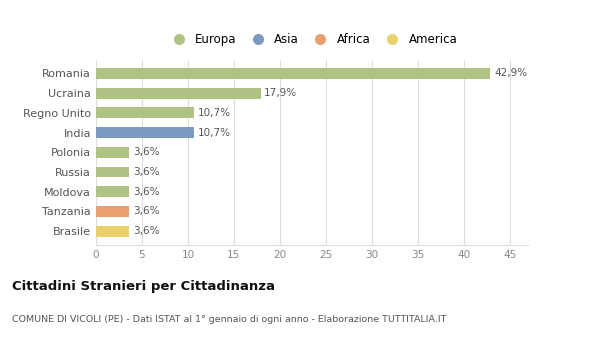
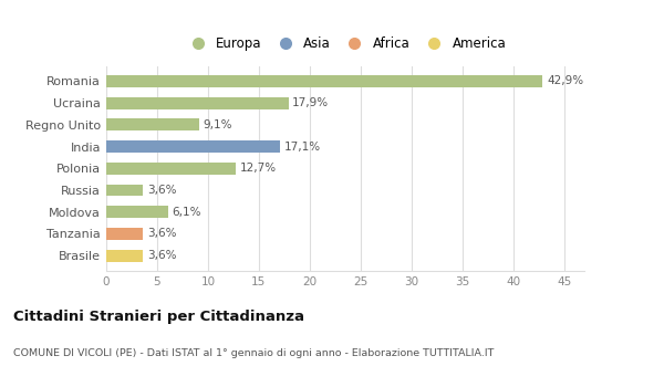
Regno Unito: 10,7% -> 9,1%
India: 10,7% -> 17,1%
Polonia: 3,6% -> 12,7%
Moldova: 3,6% -> 6,1%
